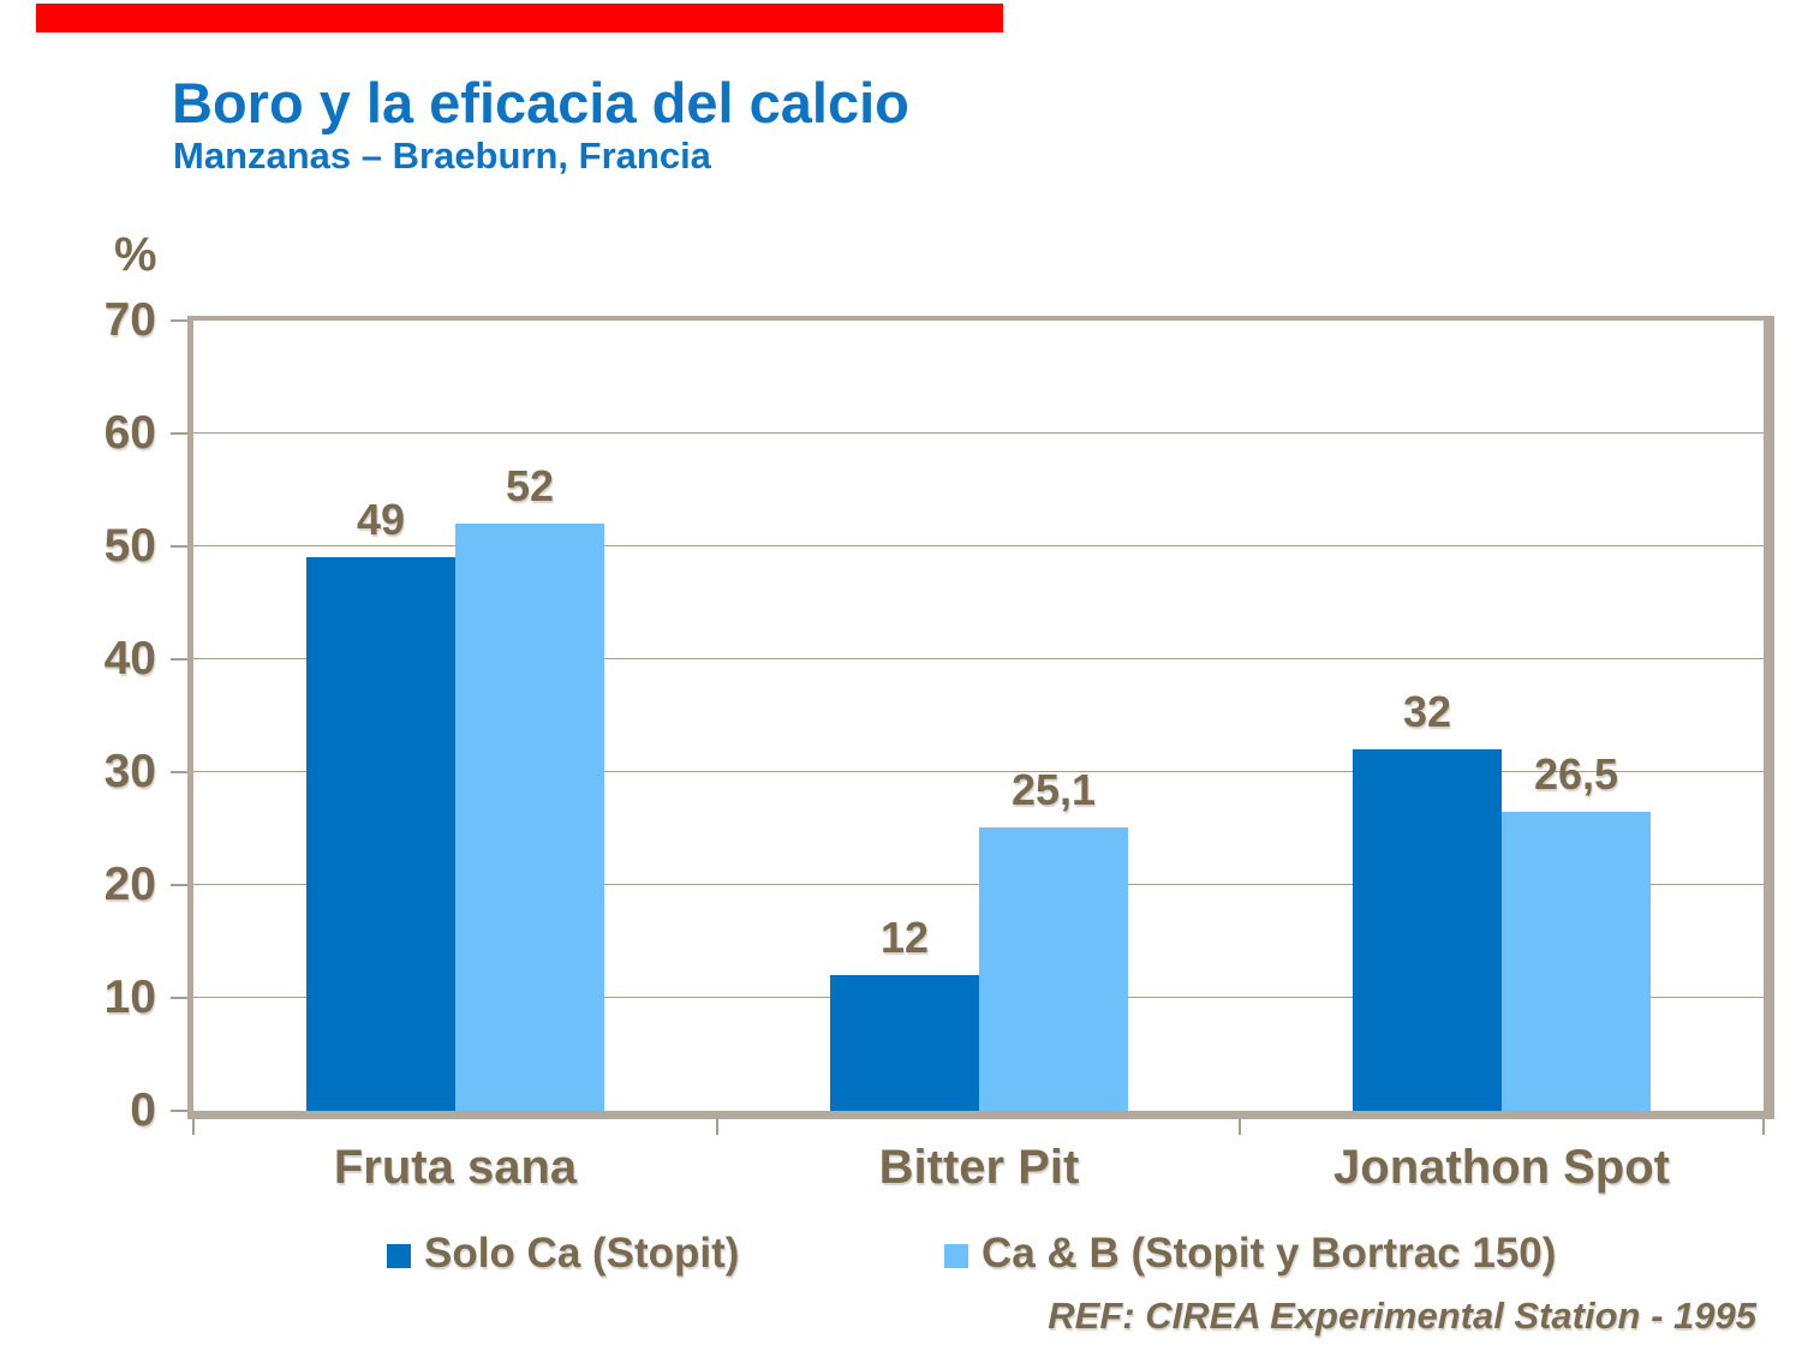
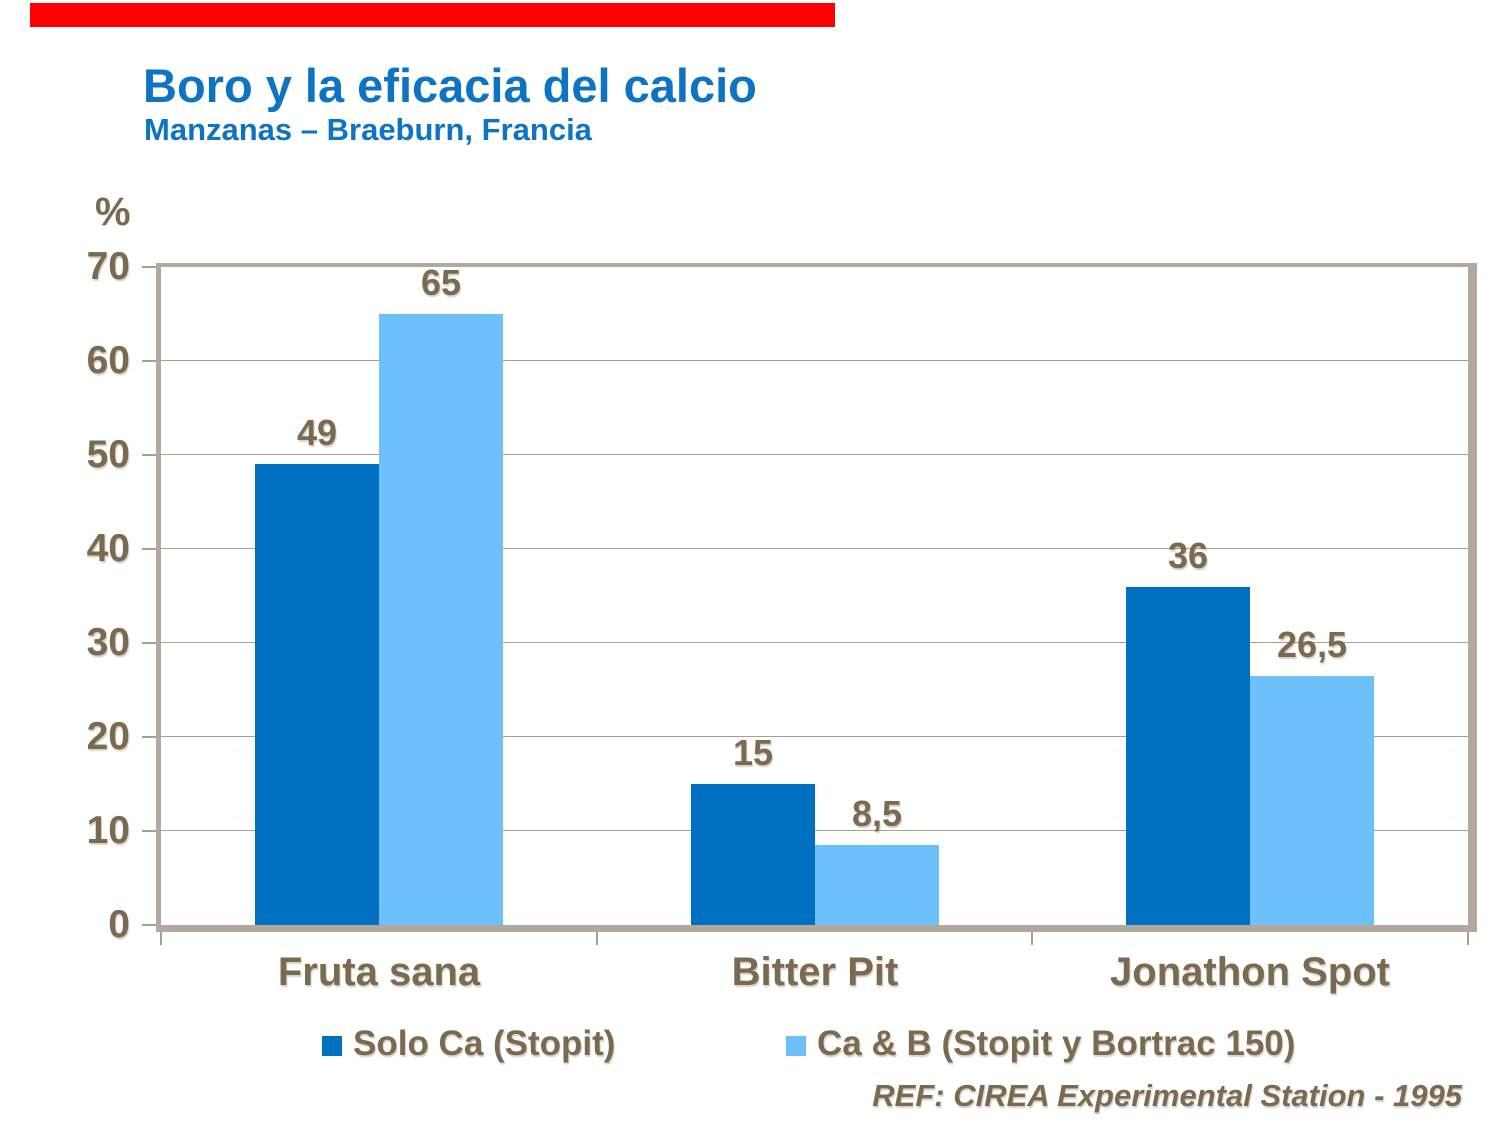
Ca & B (Stopit y Bortrac 150)/Fruta sana: 52 -> 65
Solo Ca (Stopit)/Bitter Pit: 12 -> 15
Ca & B (Stopit y Bortrac 150)/Bitter Pit: 25,1 -> 8,5
Solo Ca (Stopit)/Jonathon Spot: 32 -> 36
